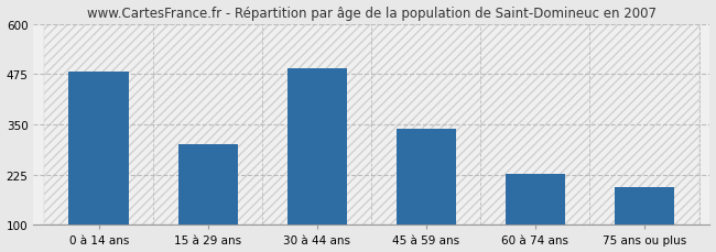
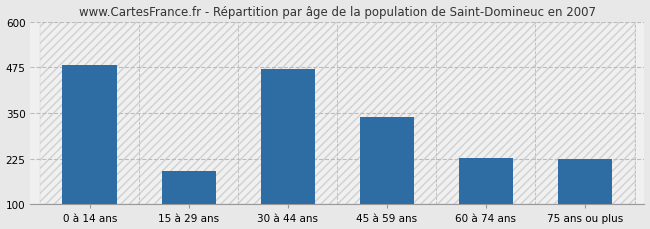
15 à 29 ans: 302 -> 190
30 à 44 ans: 490 -> 470
75 ans ou plus: 193 -> 225
